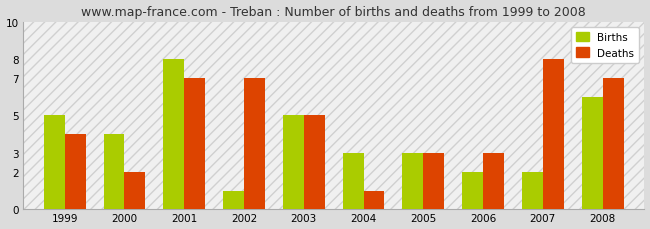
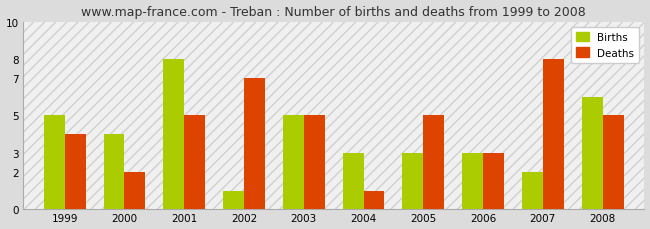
Deaths/2001: 7 -> 5
Deaths/2005: 3 -> 5
Births/2006: 2 -> 3
Deaths/2008: 7 -> 5
